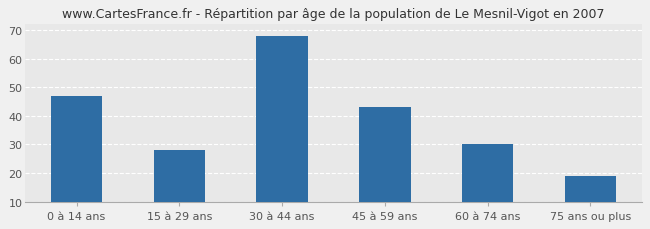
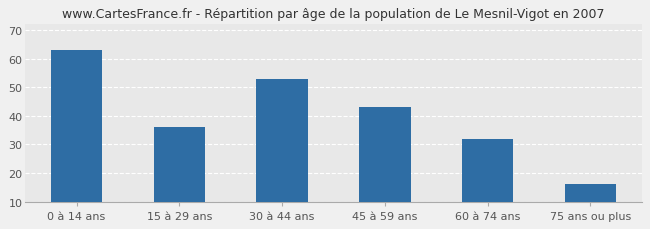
0 à 14 ans: 47 -> 63
15 à 29 ans: 28 -> 36
30 à 44 ans: 68 -> 53
60 à 74 ans: 30 -> 32
75 ans ou plus: 19 -> 16
